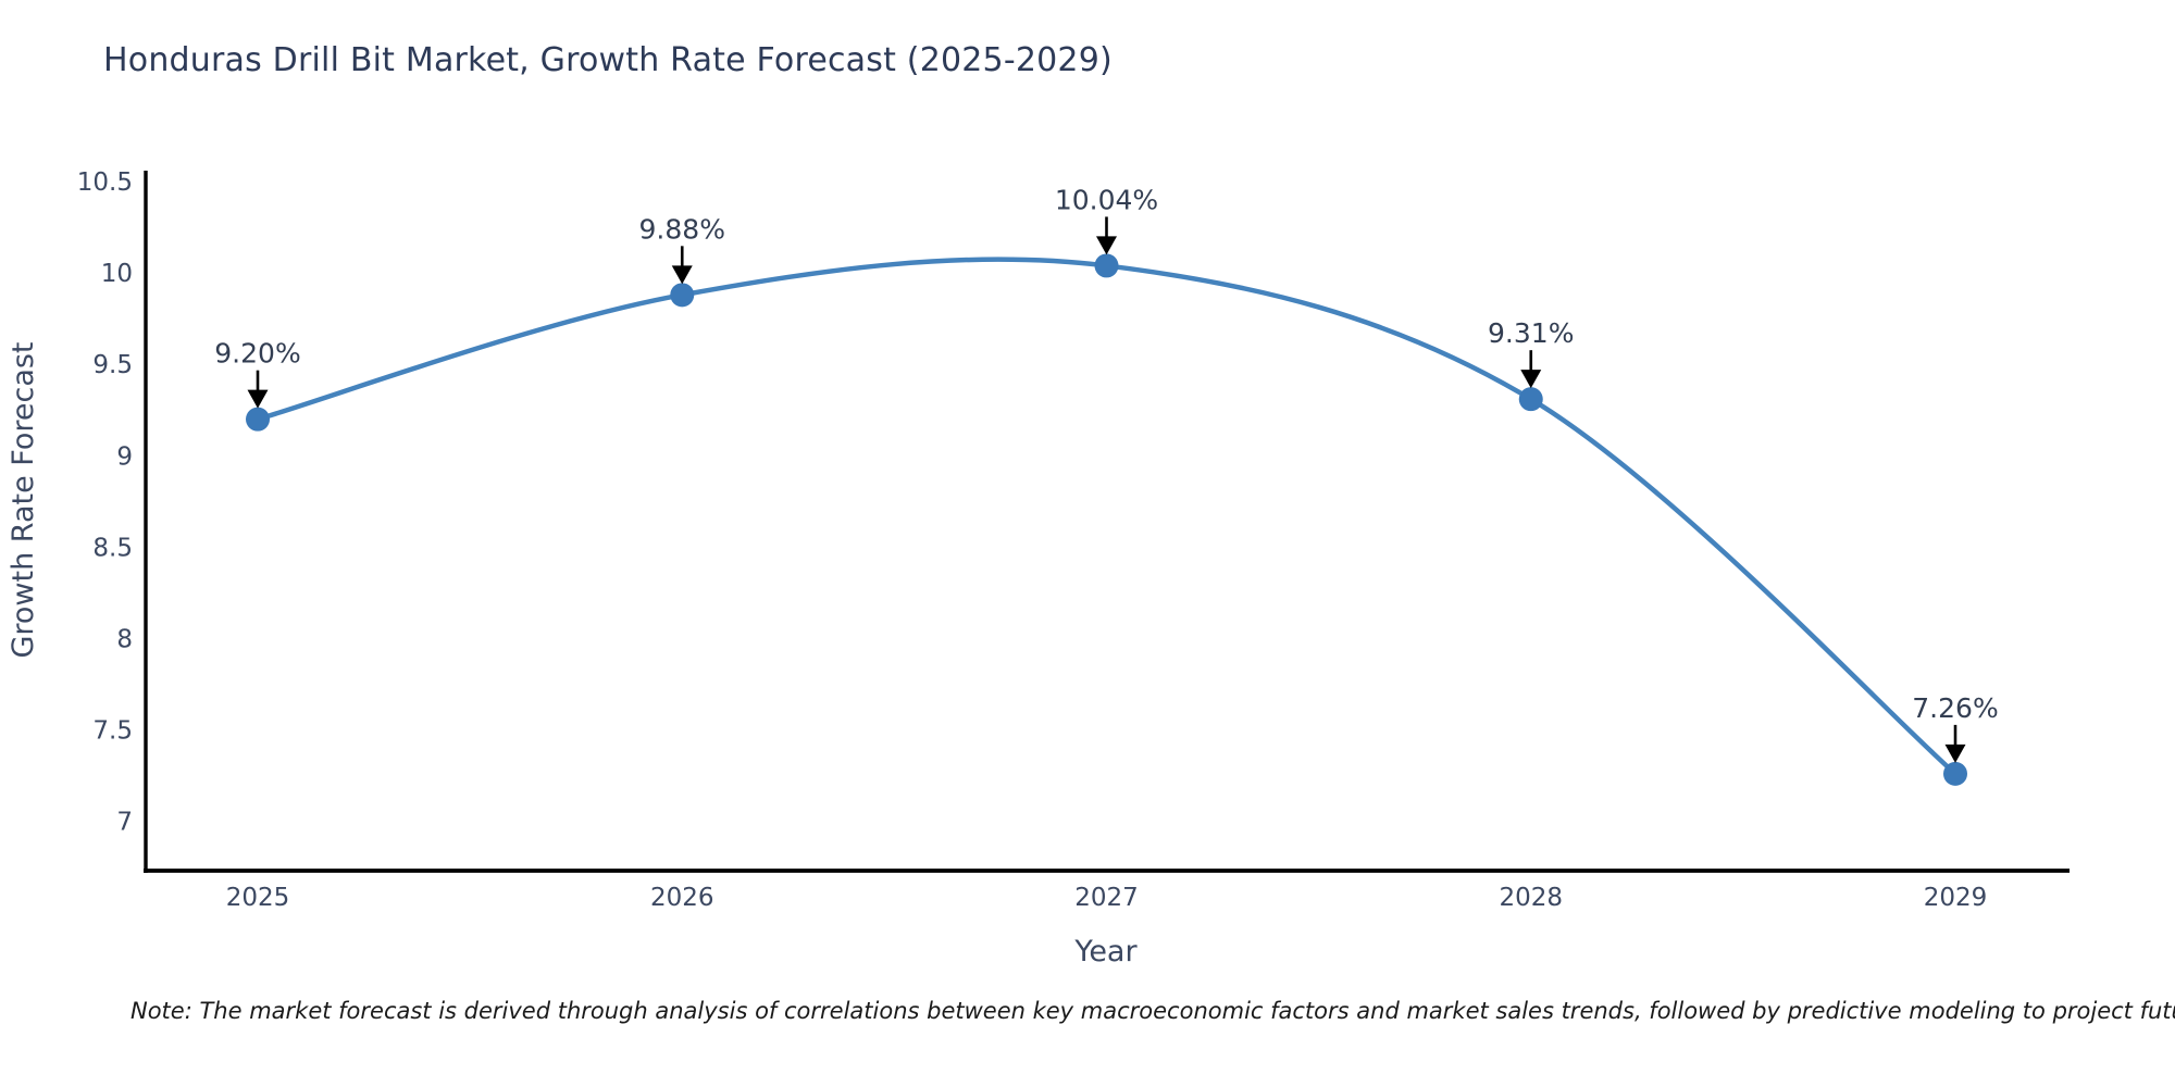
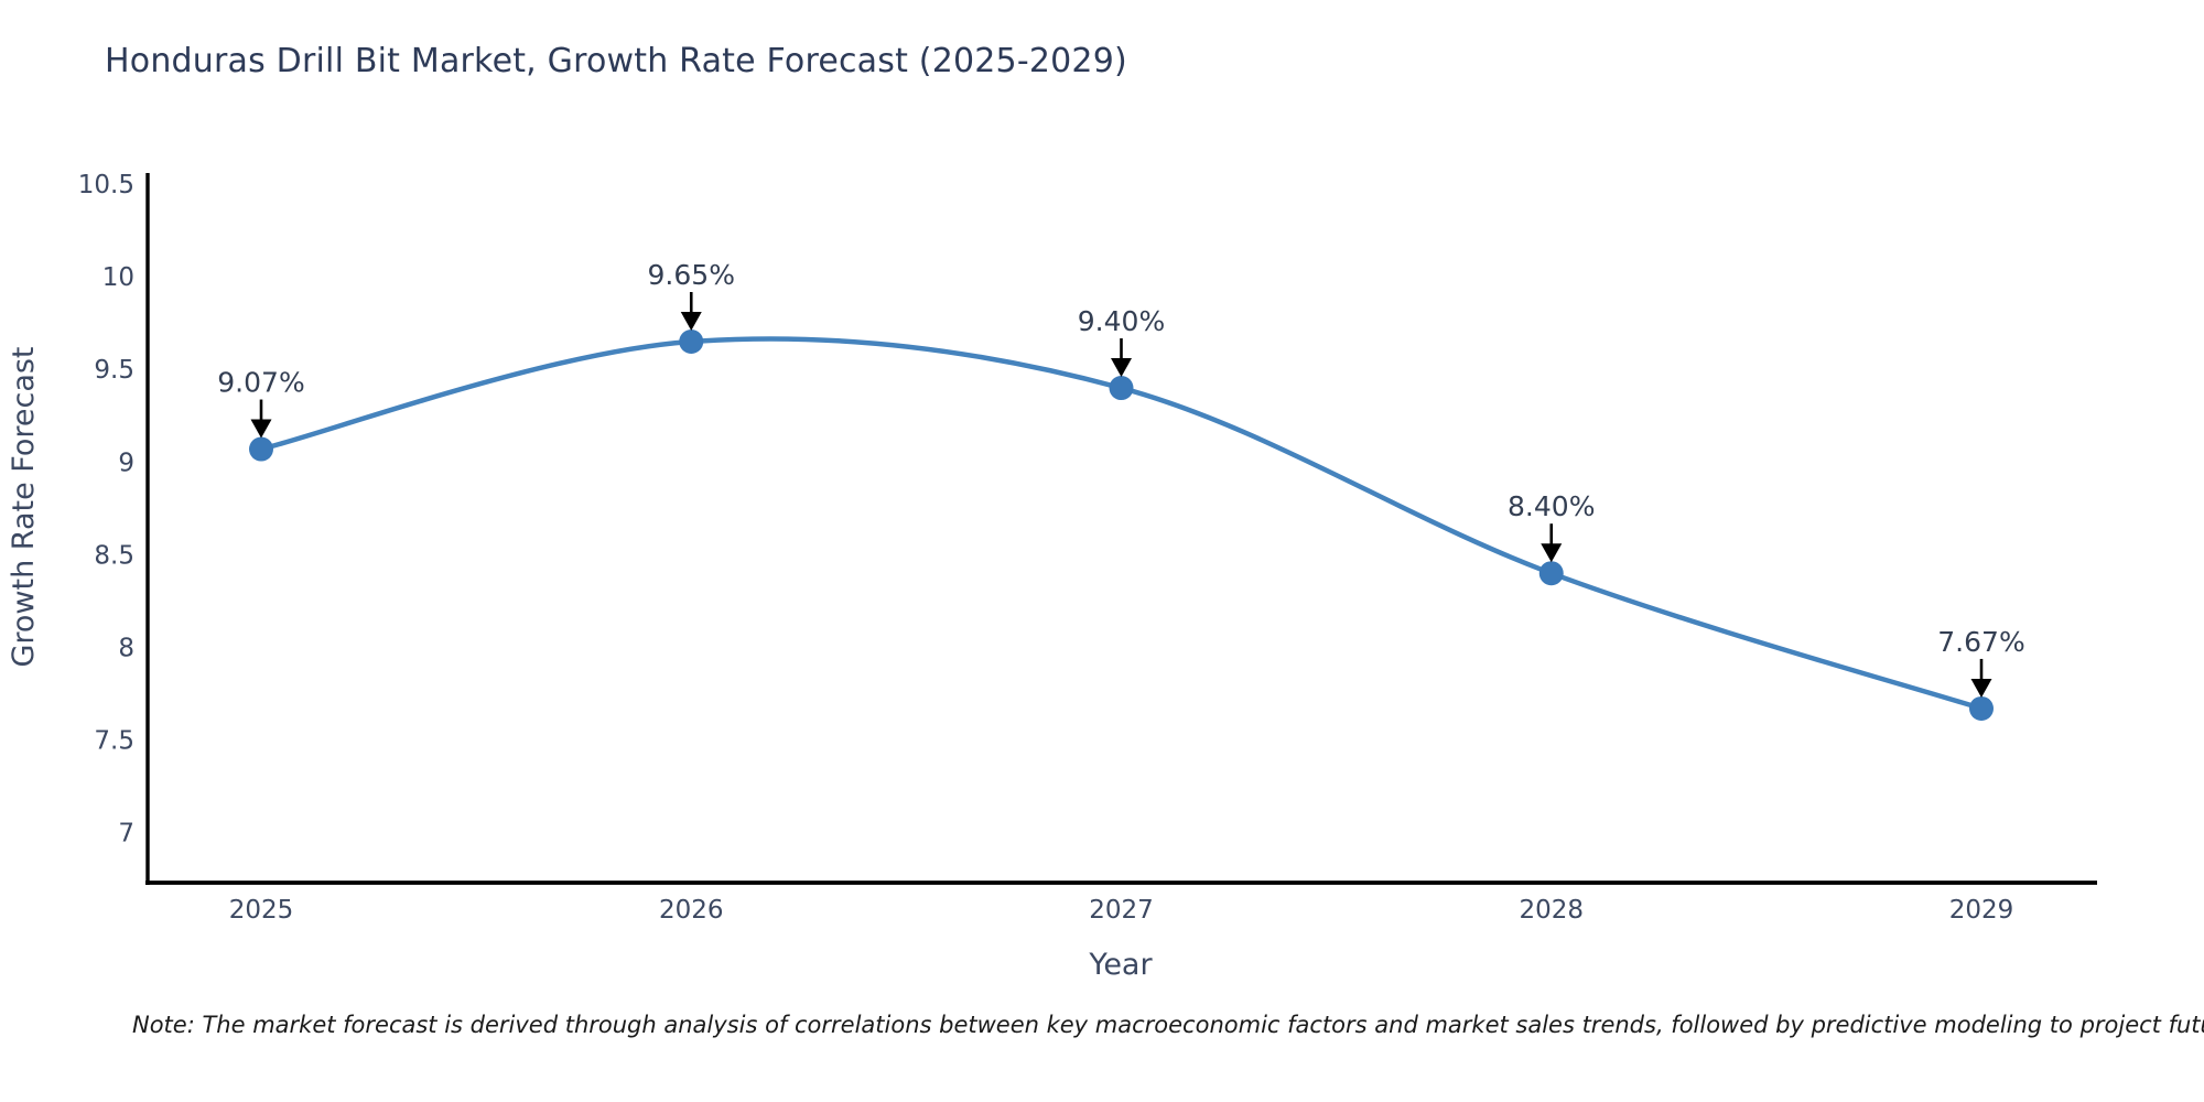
2025: 9.20% -> 9.07%
2026: 9.88% -> 9.65%
2027: 10.04% -> 9.40%
2028: 9.31% -> 8.40%
2029: 7.26% -> 7.67%
